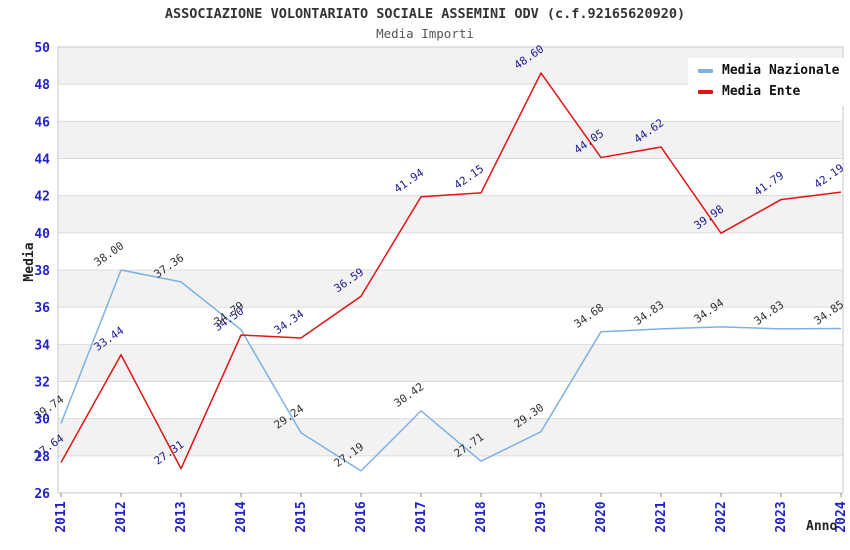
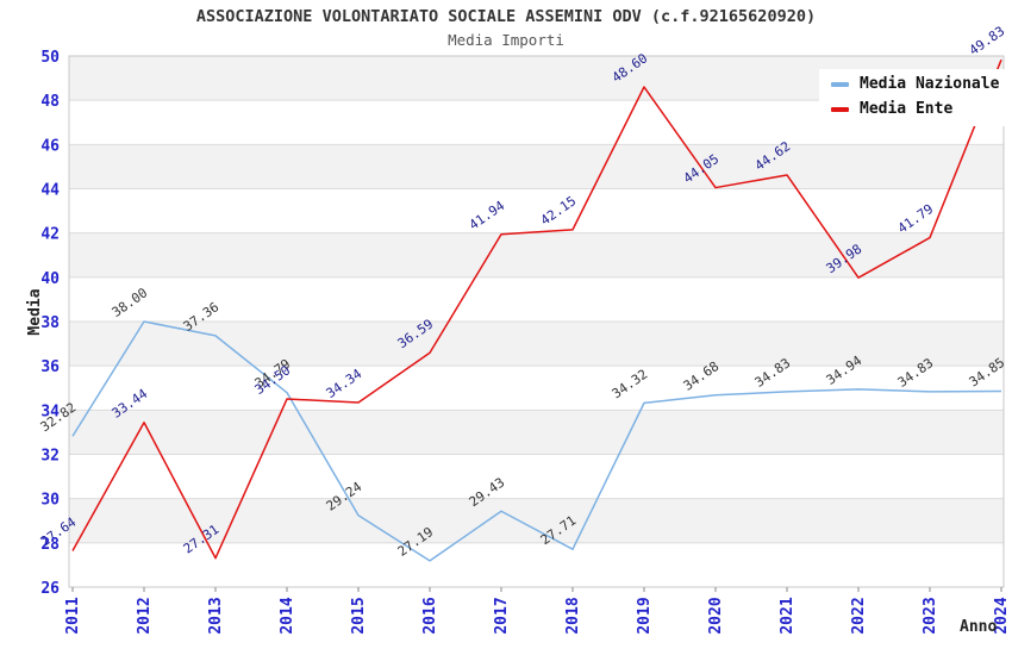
Media Nazionale/2011: 29.74 -> 32.82
Media Nazionale/2017: 30.42 -> 29.43
Media Nazionale/2019: 29.30 -> 34.32
Media Ente/2024: 42.19 -> 49.83
